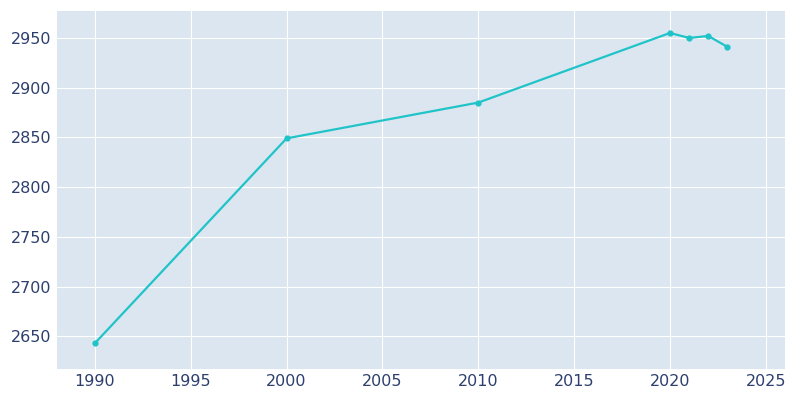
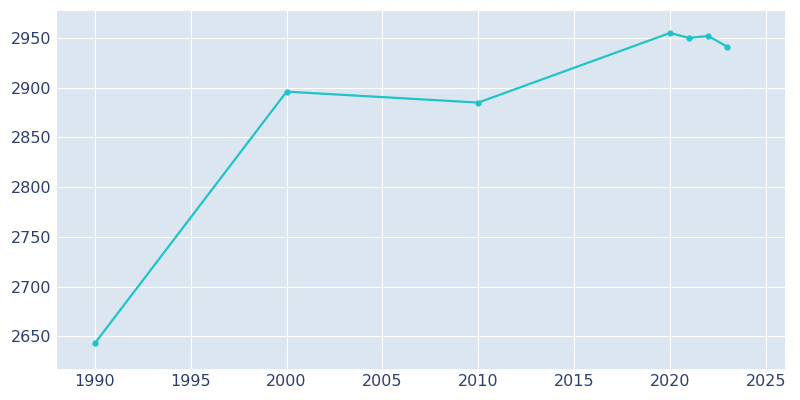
2000: 2849 -> 2896
